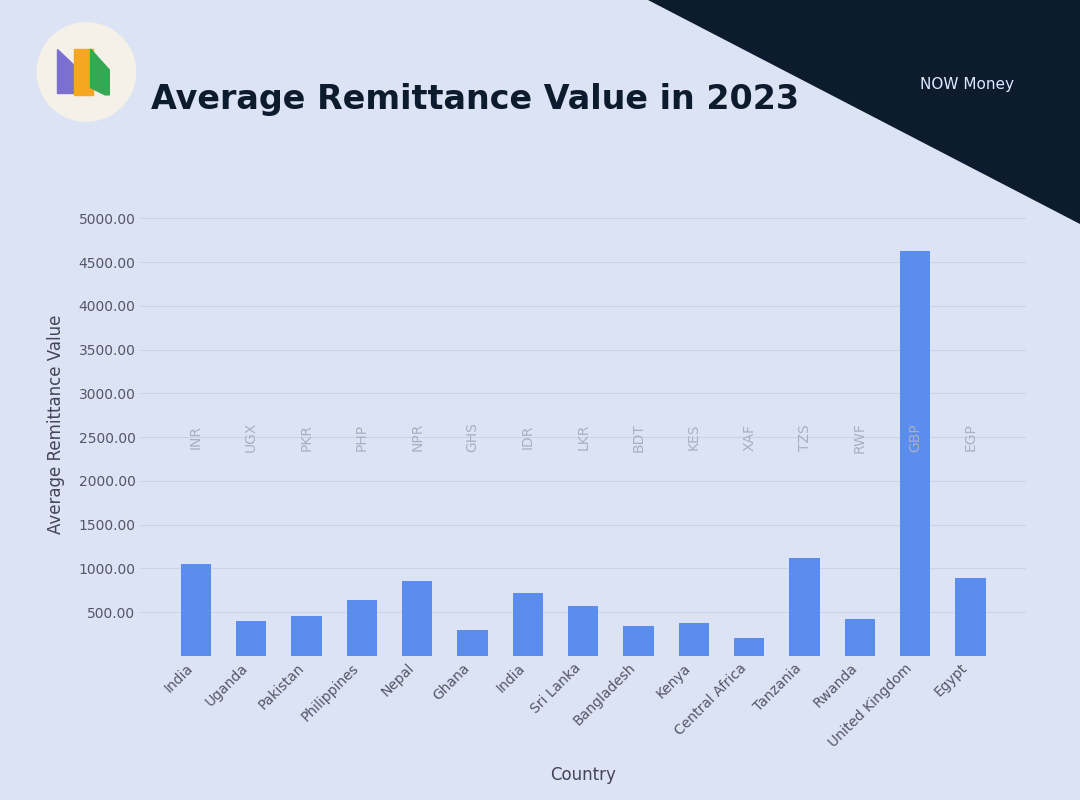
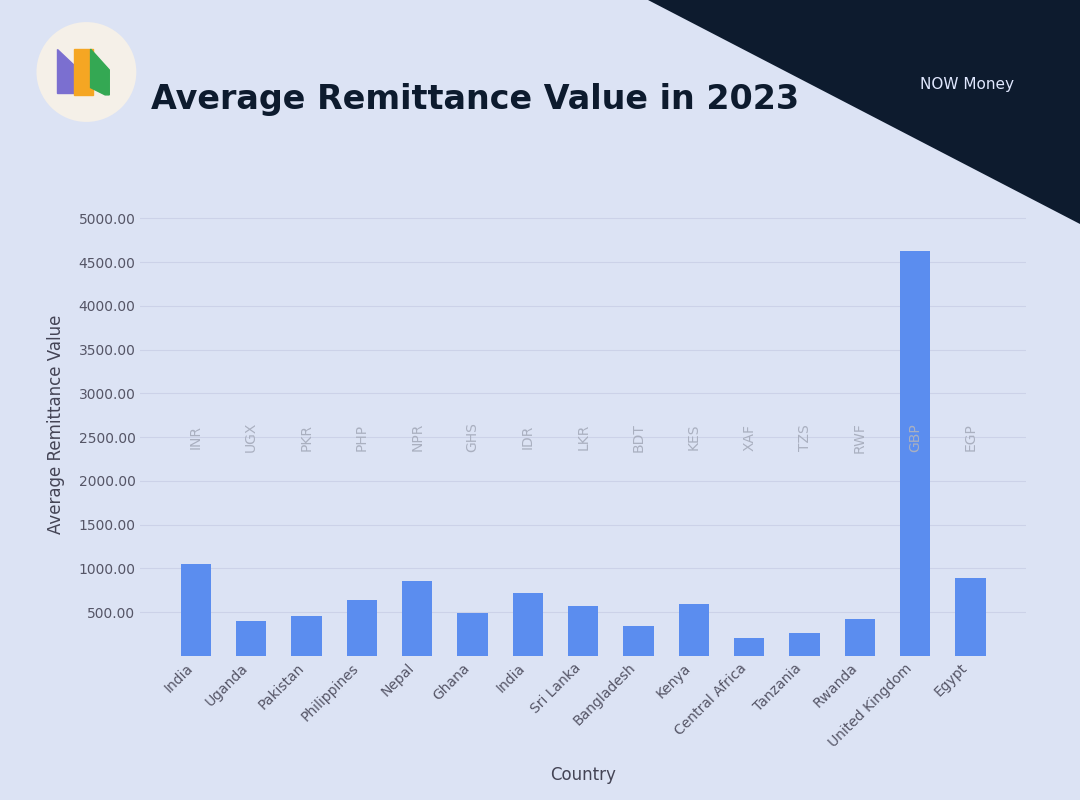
Ghana: 300 -> 490
Kenya: 380 -> 590
Tanzania: 1120 -> 260
